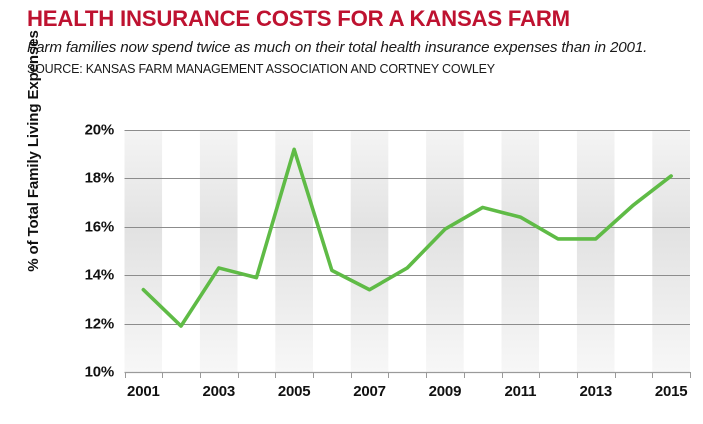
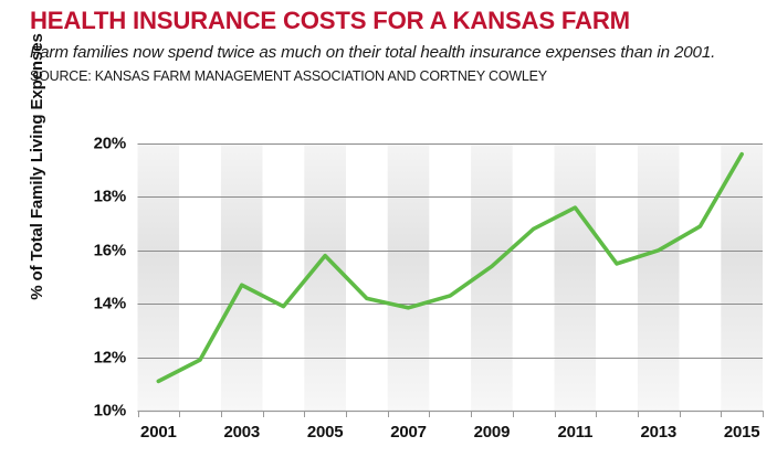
2001: 13.4% -> 11.1%
2003: 14.3% -> 14.7%
2005: 19.2% -> 15.8%
2007: 13.4% -> 13.8%
2009: 15.9% -> 15.4%
2011: 16.4% -> 17.6%
2013: 15.5% -> 16.0%
2015: 18.1% -> 19.6%
